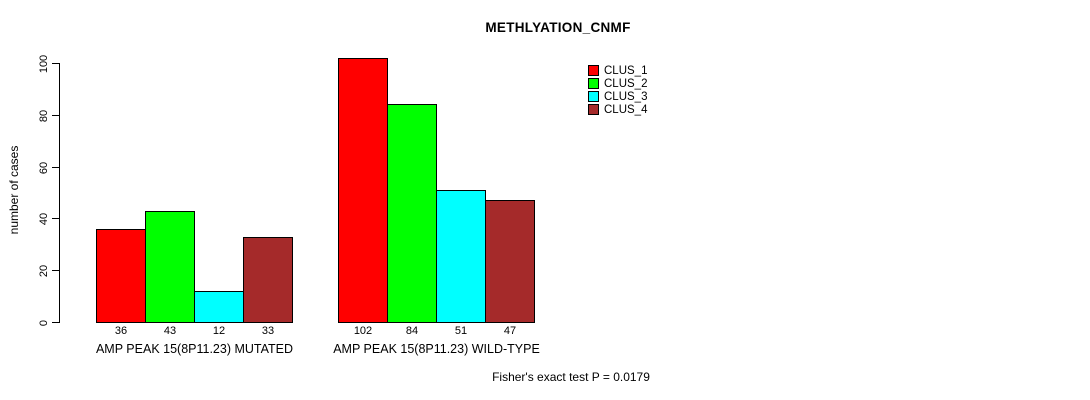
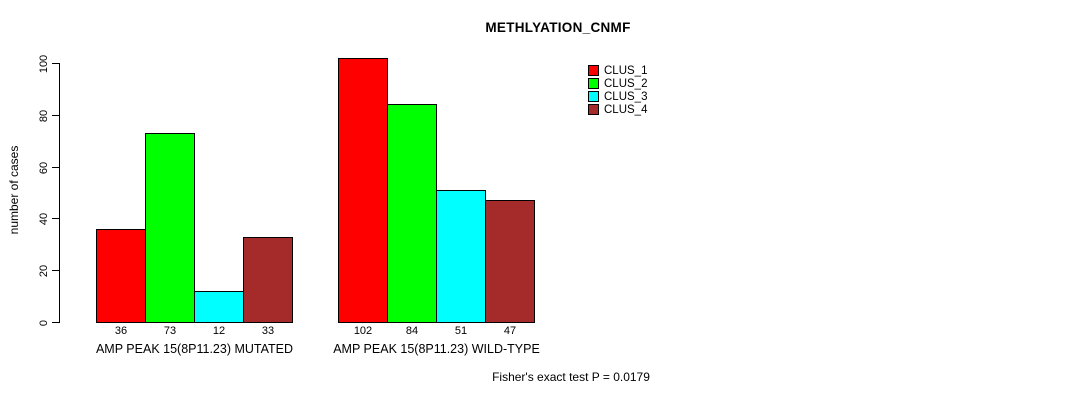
CLUS_2/AMP PEAK 15(8P11.23) MUTATED: 43 -> 73
